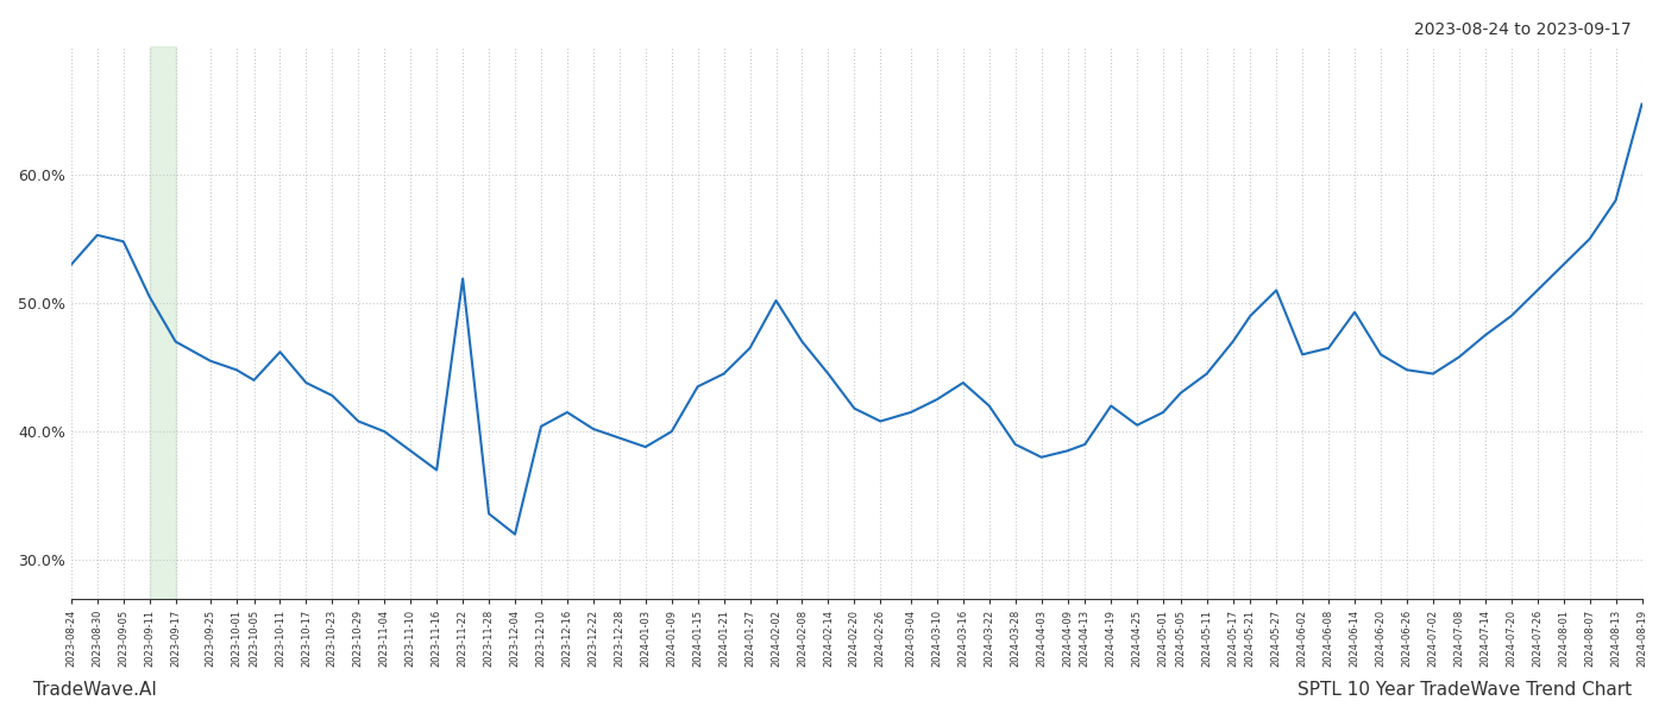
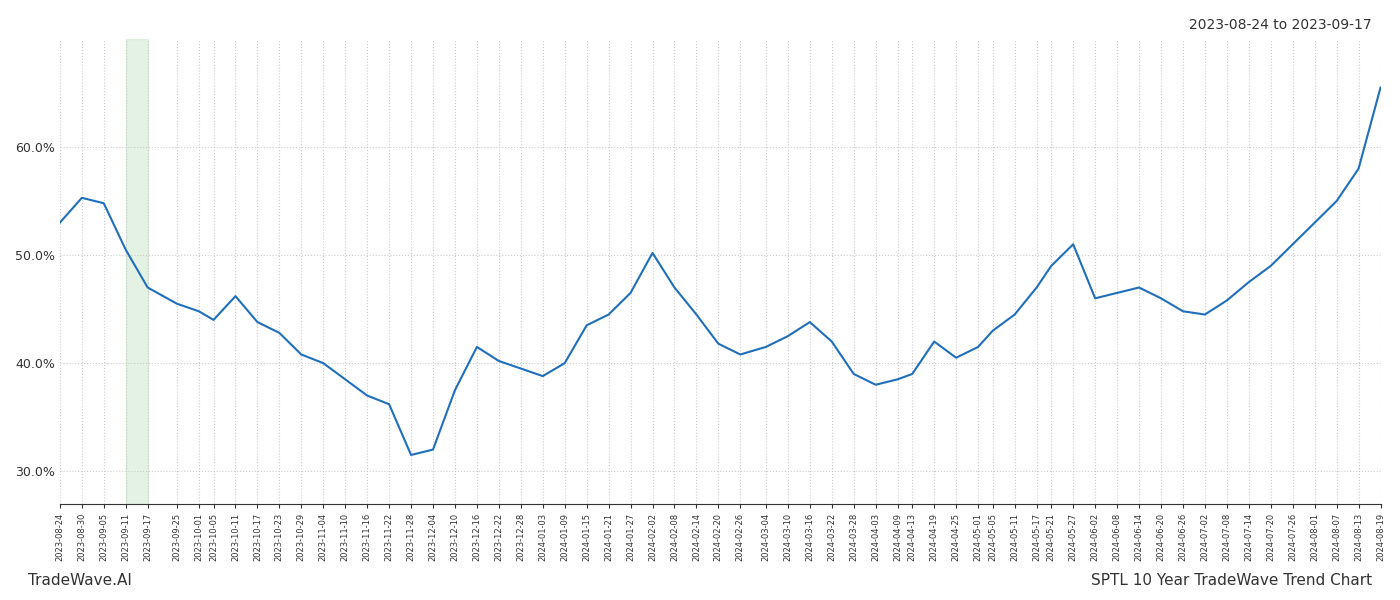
2023-11-22: 51.9% -> 36.2%
2023-11-28: 33.6% -> 31.5%
2023-12-10: 40.4% -> 37.5%
2024-06-14: 49.3% -> 47.0%
